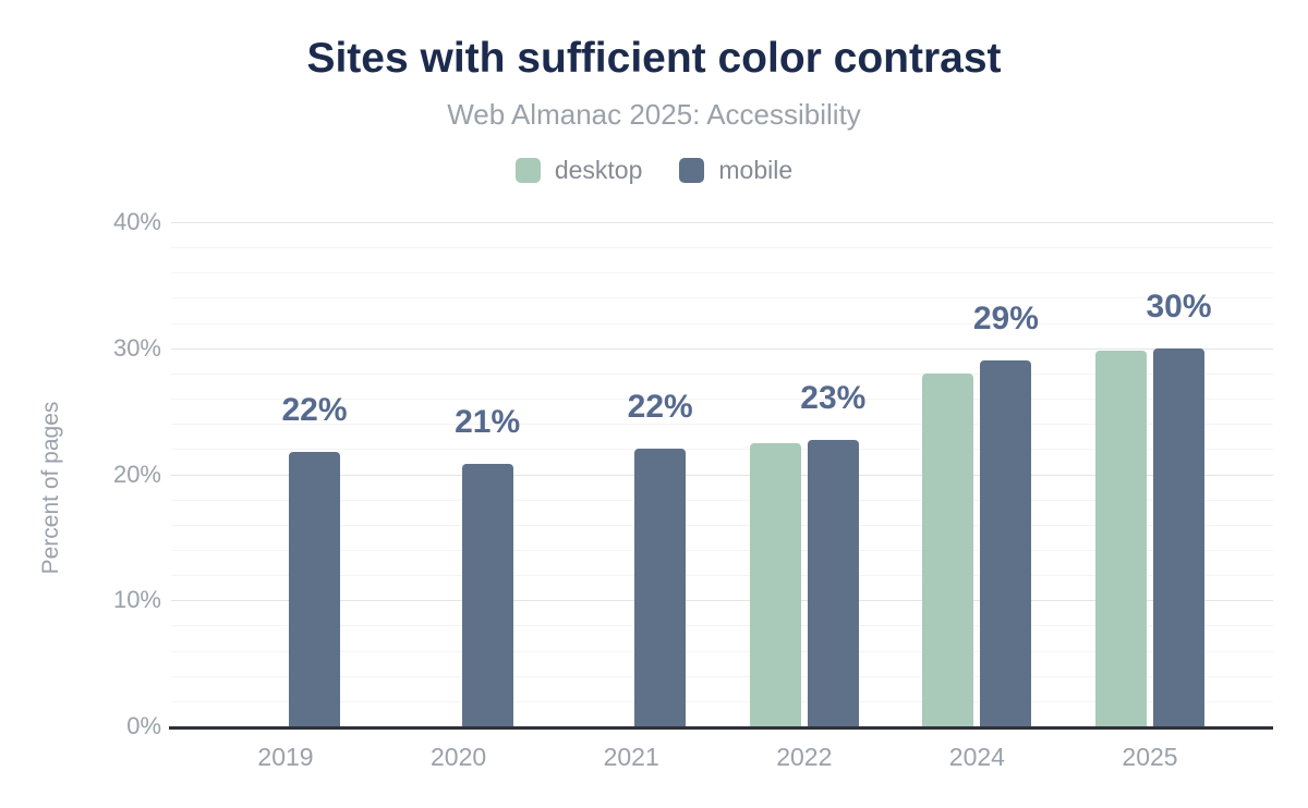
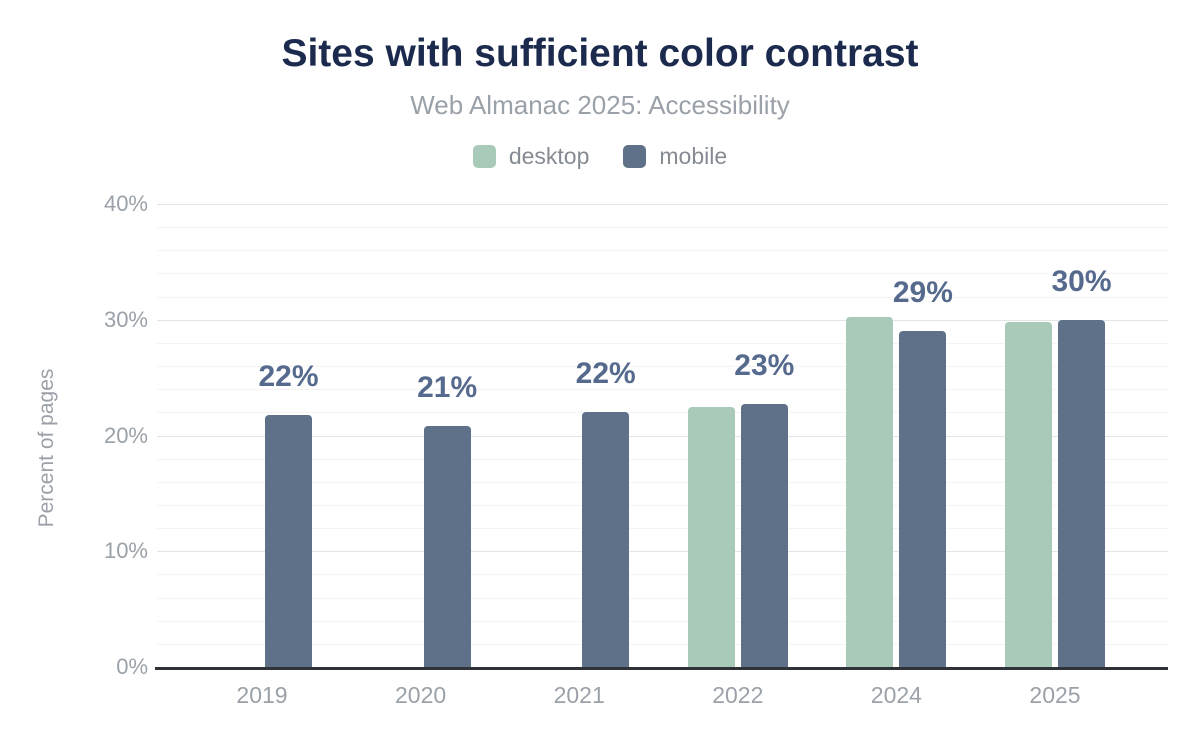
desktop/2024: 28.0% -> 30.2%
